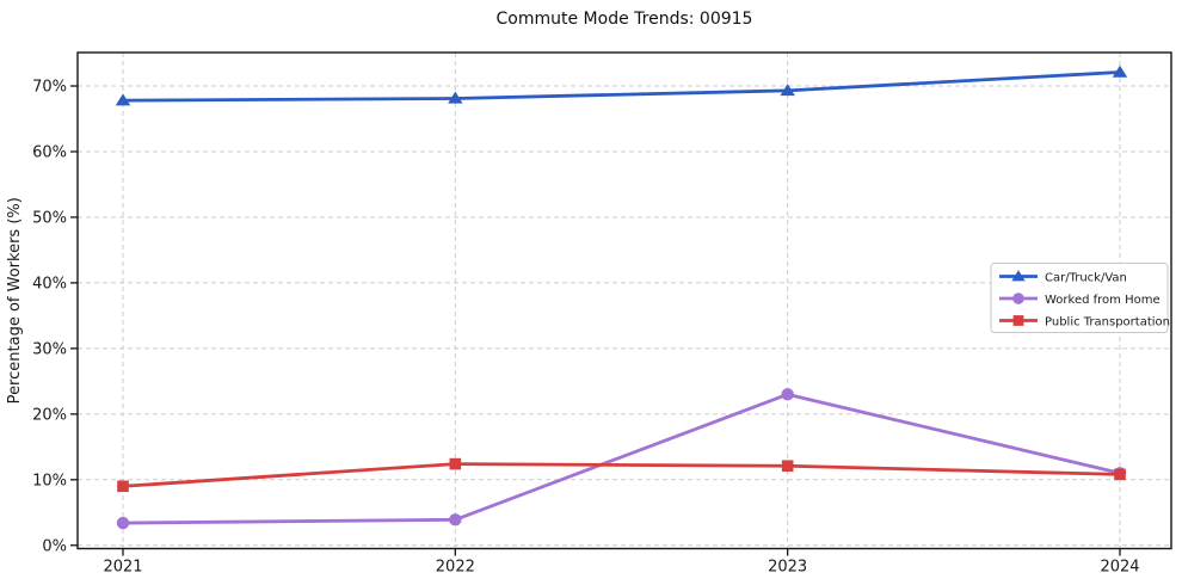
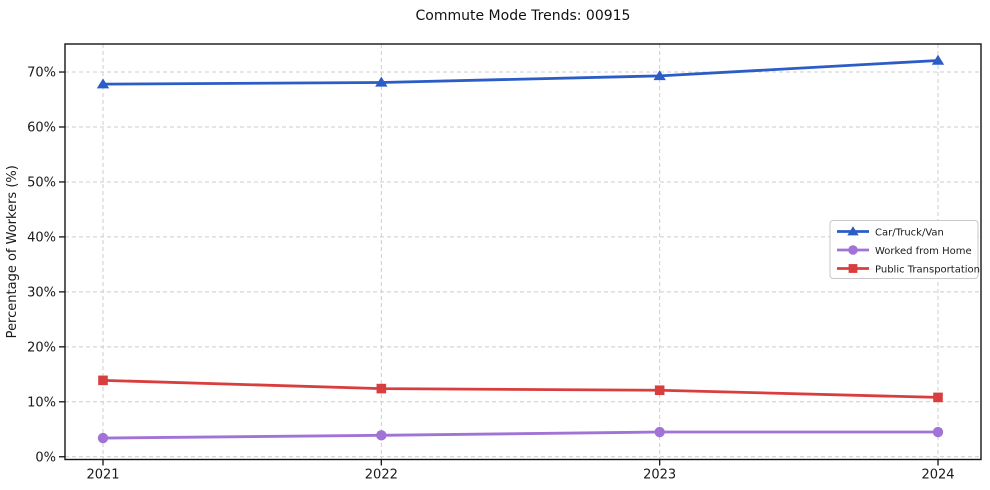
Public Transportation/2021: 9% -> 14%
Worked from Home/2023: 23% -> 4%
Worked from Home/2024: 11% -> 4%
